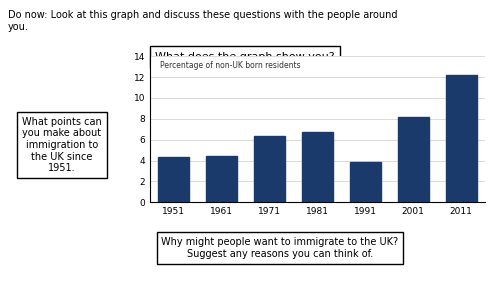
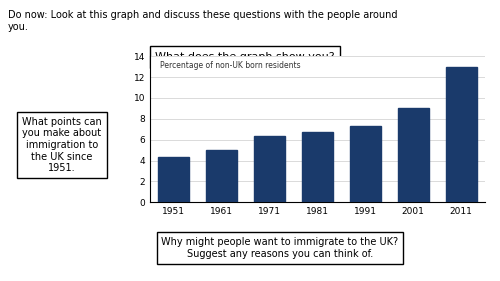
1961: 4.4 -> 5.0
1991: 3.9 -> 7.3
2001: 8.2 -> 9.0
2011: 12.2 -> 13.0
